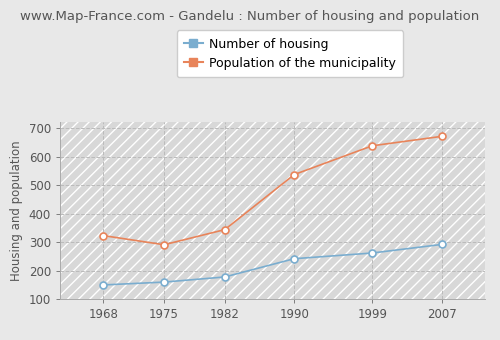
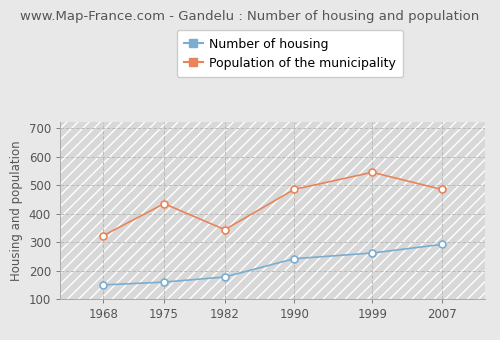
Population of the municipality/1975: 291 -> 435
Population of the municipality/1990: 537 -> 485
Population of the municipality/1999: 638 -> 545
Population of the municipality/2007: 671 -> 485
